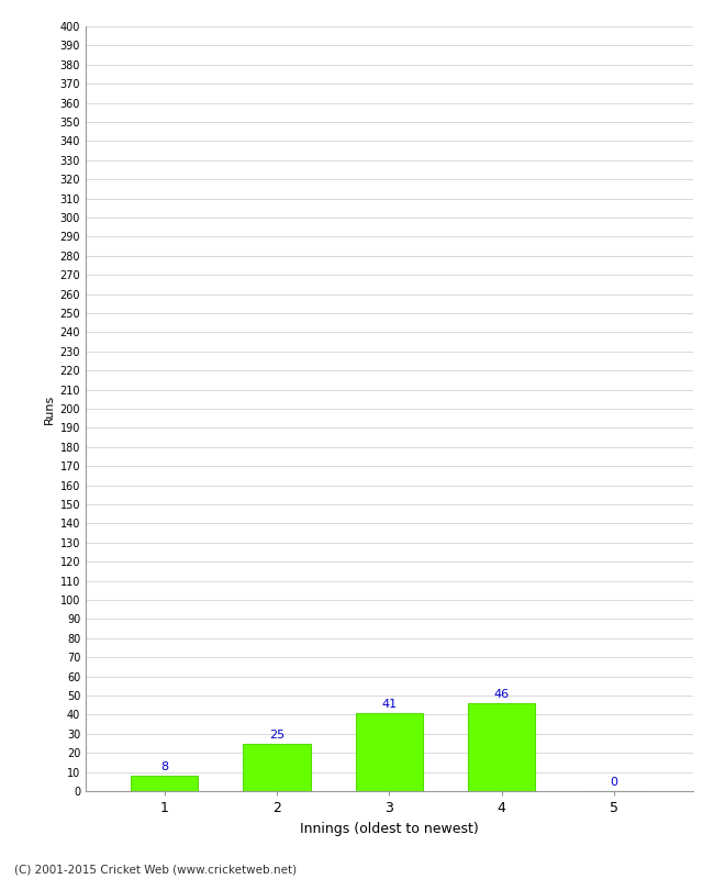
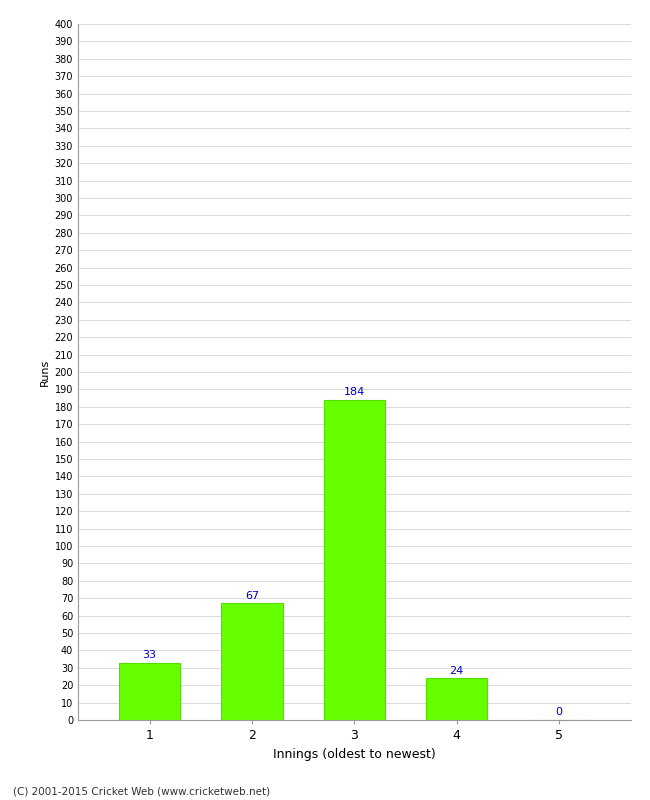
1: 8 -> 33
2: 25 -> 67
3: 41 -> 184
4: 46 -> 24
